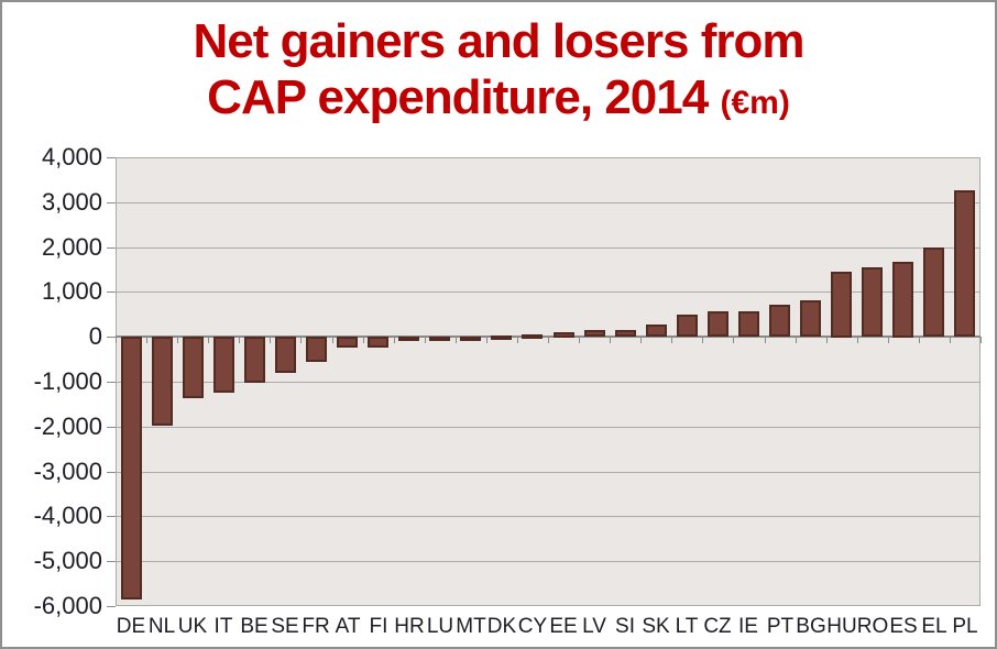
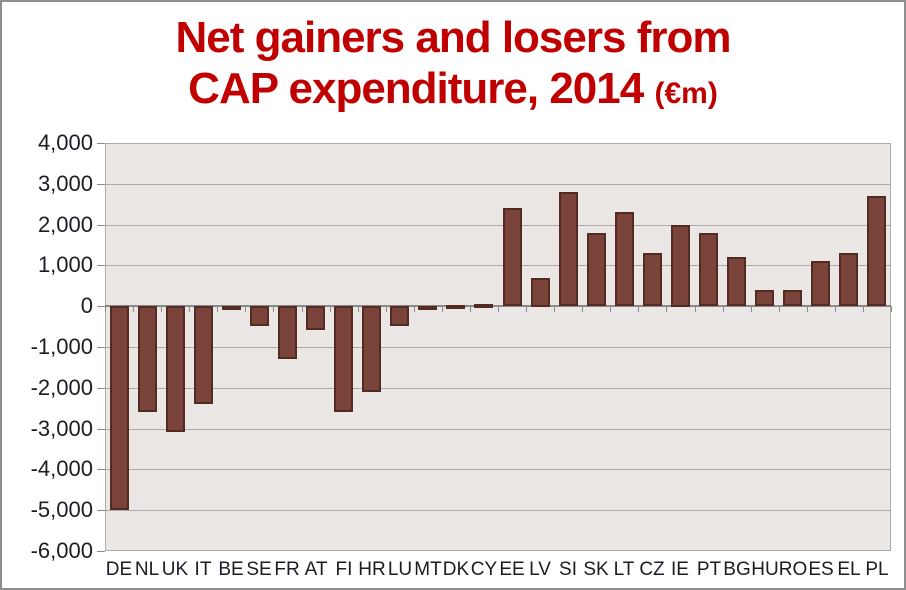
DE: -5800 -> -5000
NL: -2000 -> -2600
UK: -1400 -> -3100
IT: -1200 -> -2400
BE: -1000 -> -100
SE: -800 -> -500
FR: -600 -> -1300
AT: -200 -> -600
FI: -200 -> -2600
HR: -100 -> -2100
LU: -100 -> -500
EE: 100 -> 2400
LV: 100 -> 700
SI: 100 -> 2800
SK: 300 -> 1800
LT: 500 -> 2300
CZ: 600 -> 1300
IE: 600 -> 2000
PT: 700 -> 1800
BG: 800 -> 1200
HU: 1500 -> 400
RO: 1500 -> 400
ES: 1700 -> 1100
EL: 2000 -> 1300
PL: 3300 -> 2700
